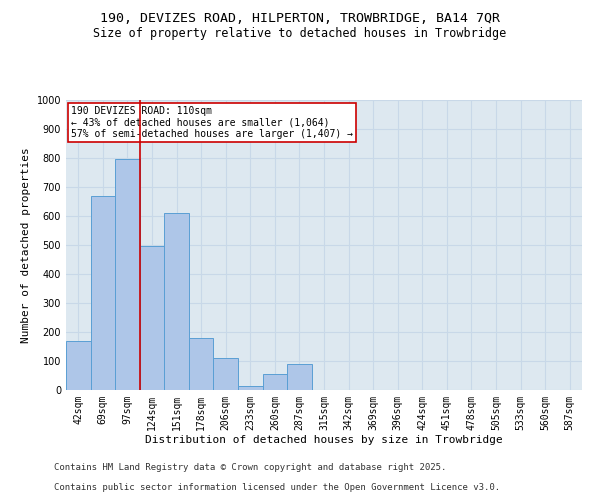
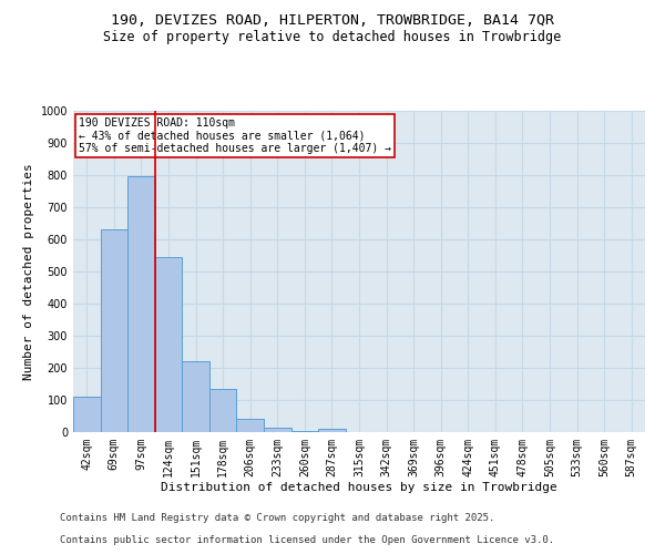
42sqm: 170 -> 110
69sqm: 670 -> 630
124sqm: 495 -> 545
151sqm: 610 -> 220
178sqm: 180 -> 135
206sqm: 110 -> 40
260sqm: 55 -> 5
287sqm: 90 -> 10
